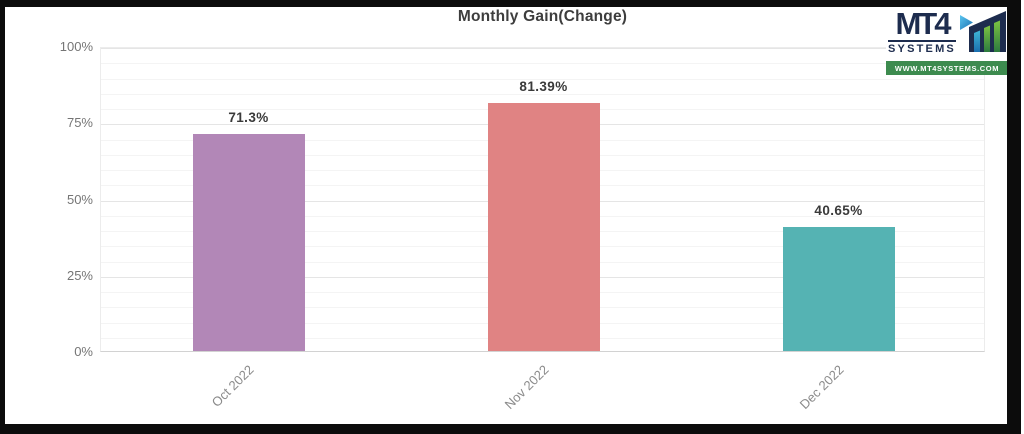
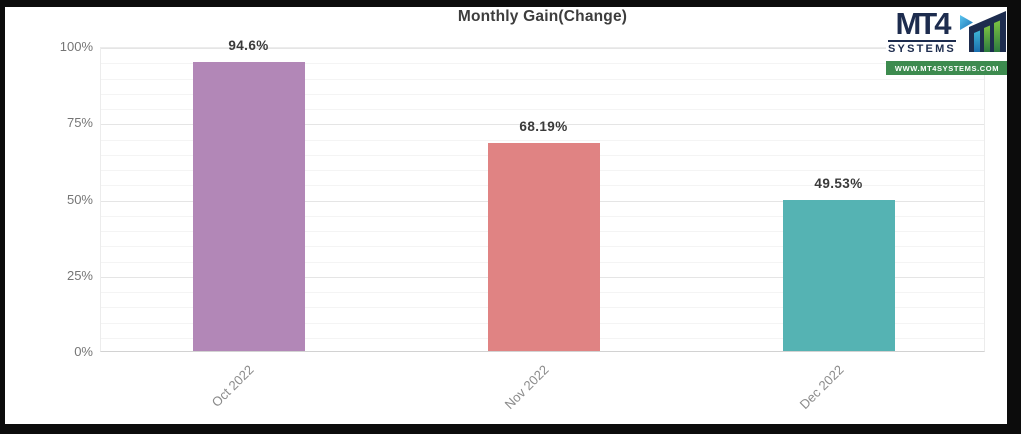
Oct 2022: 71.3% -> 94.6%
Nov 2022: 81.39% -> 68.19%
Dec 2022: 40.65% -> 49.53%
